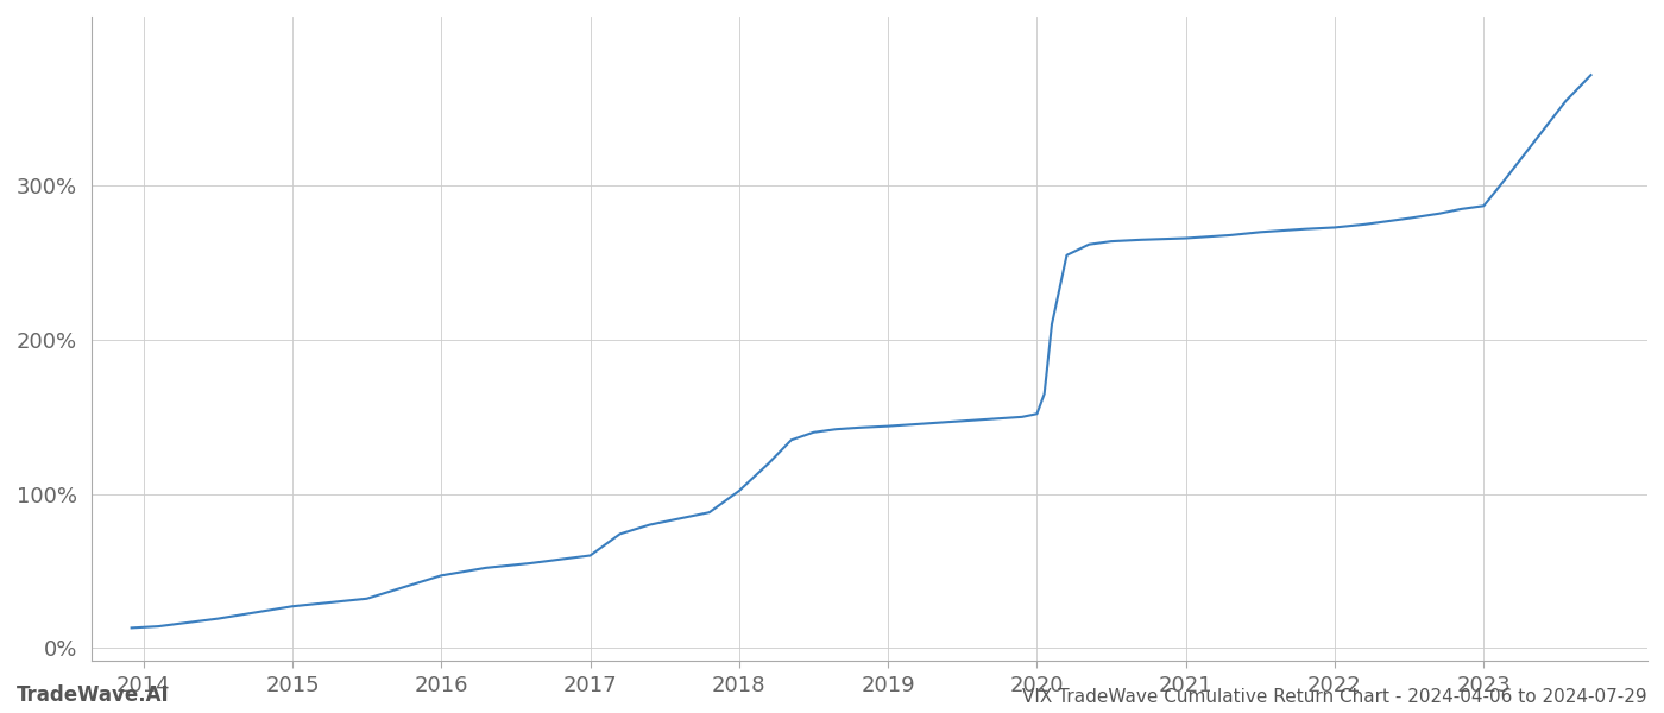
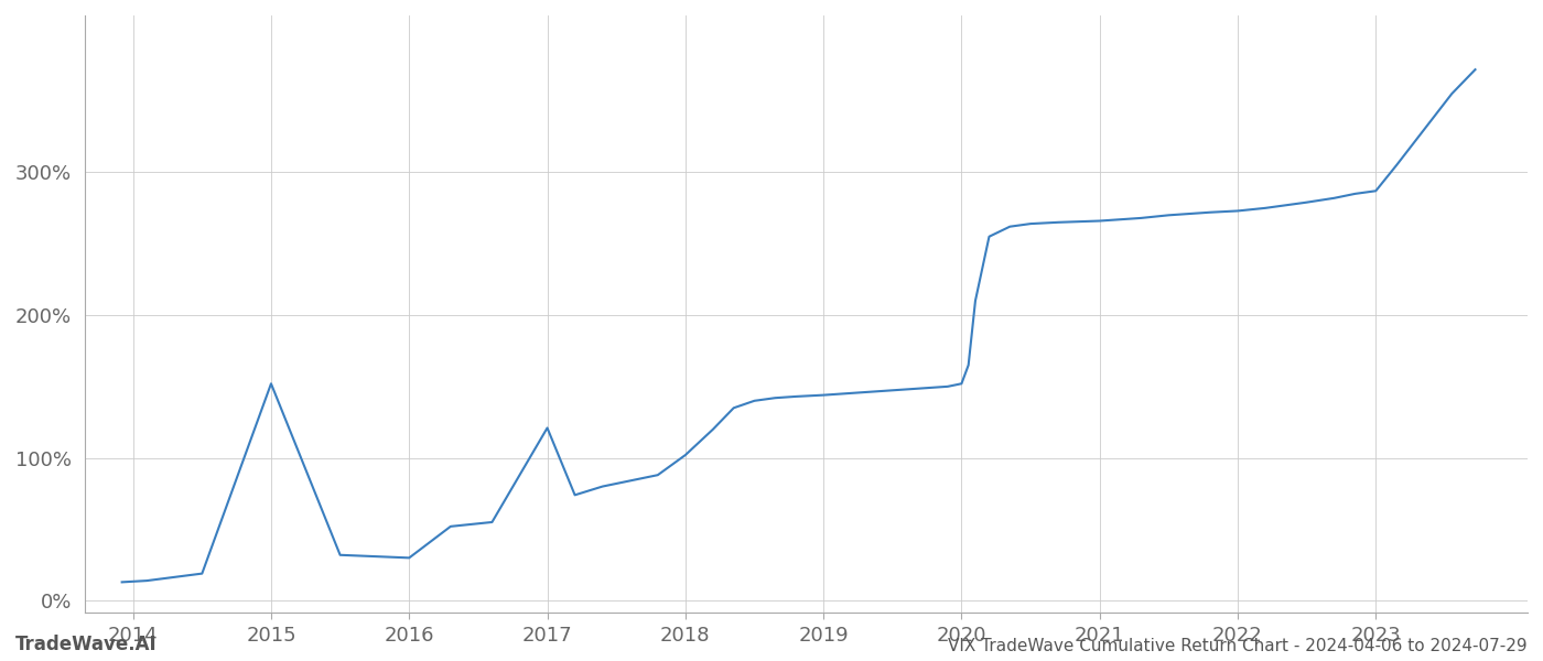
2015: 27% -> 152%
2016: 47% -> 30%
2017: 60% -> 121%
